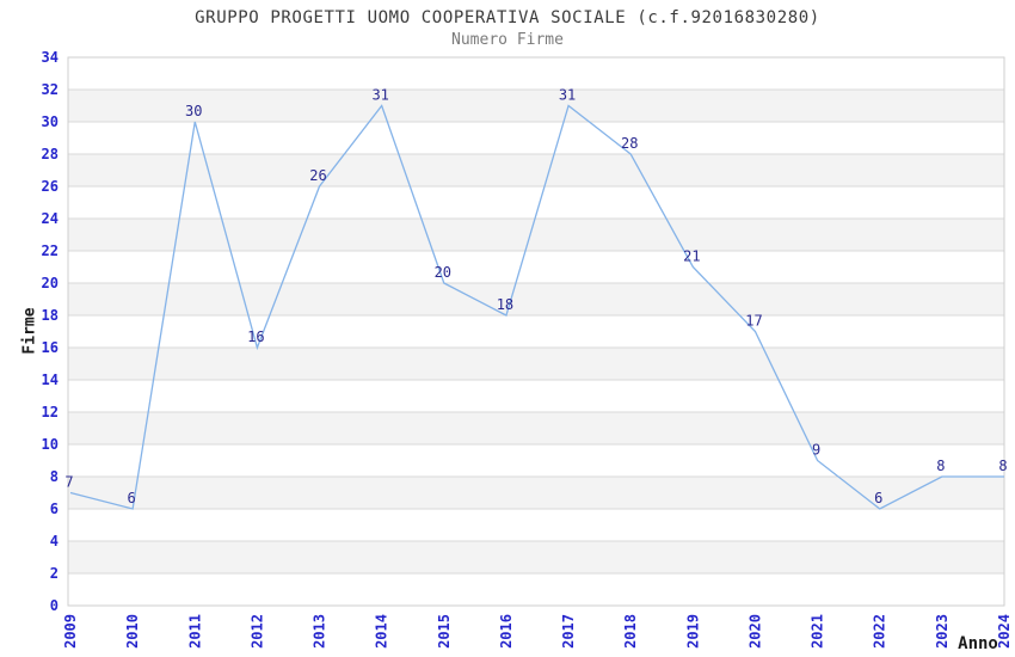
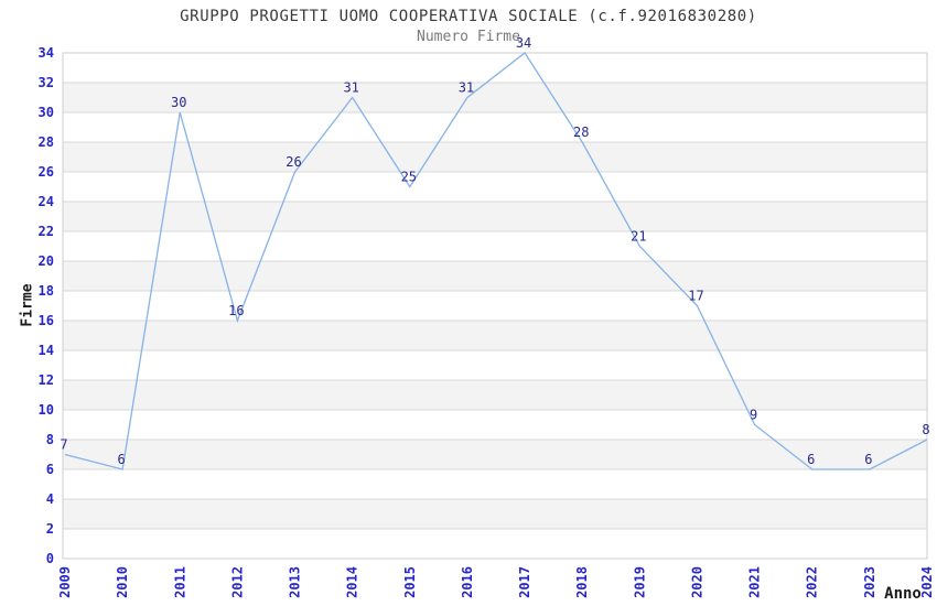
2015: 20 -> 25
2016: 18 -> 31
2017: 31 -> 34
2023: 8 -> 6
